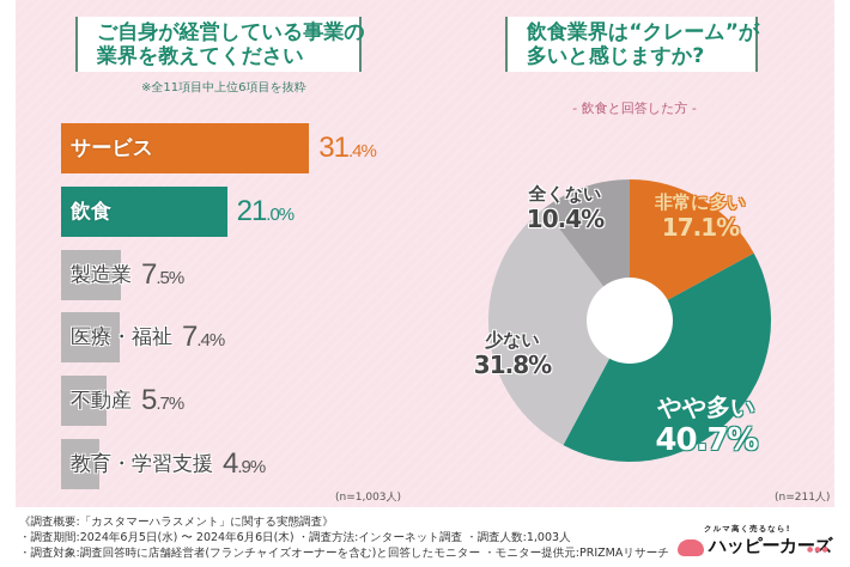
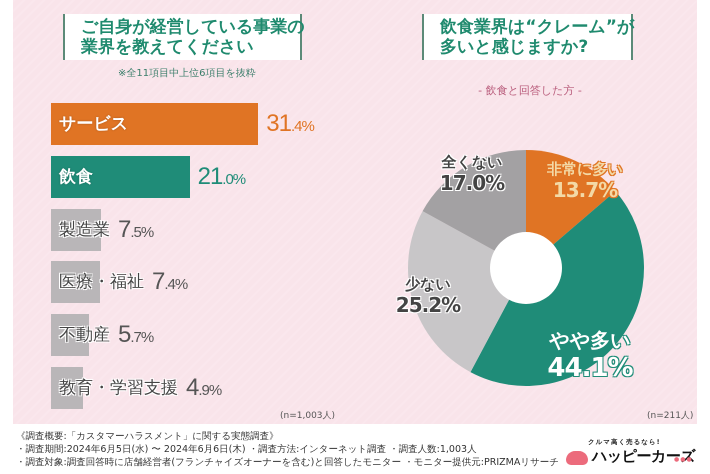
飲食業界は“クレーム”が多いと感じますか?/非常に多い: 17.1% -> 13.7%
飲食業界は“クレーム”が多いと感じますか?/やや多い: 40.7% -> 44.1%
飲食業界は“クレーム”が多いと感じますか?/少ない: 31.8% -> 25.2%
飲食業界は“クレーム”が多いと感じますか?/全くない: 10.4% -> 17.0%
